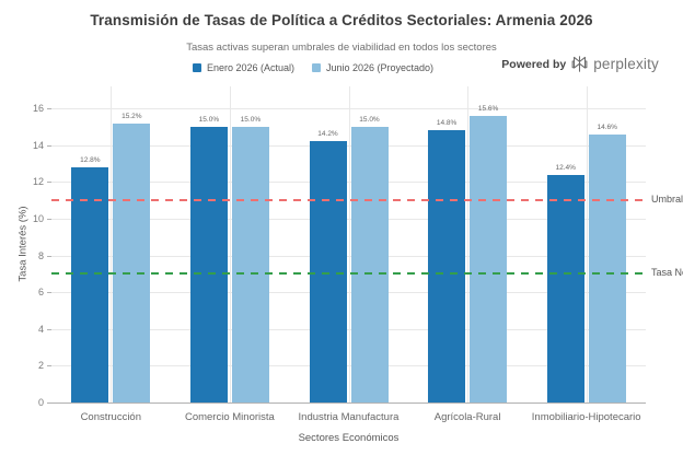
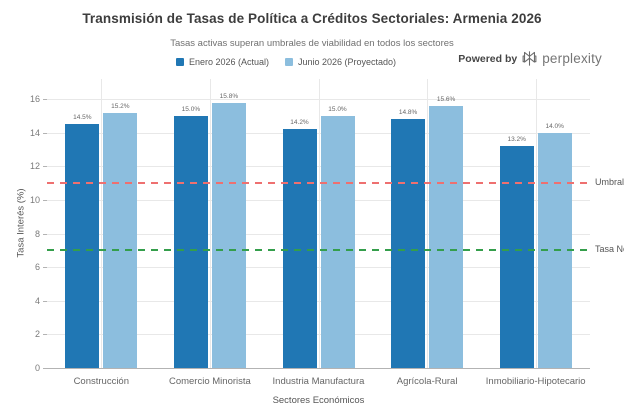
Enero 2026 (Actual)/Construcción: 12.8% -> 14.5%
Junio 2026 (Proyectado)/Comercio Minorista: 15.0% -> 15.8%
Enero 2026 (Actual)/Inmobiliario-Hipotecario: 12.4% -> 13.2%
Junio 2026 (Proyectado)/Inmobiliario-Hipotecario: 14.6% -> 14.0%
